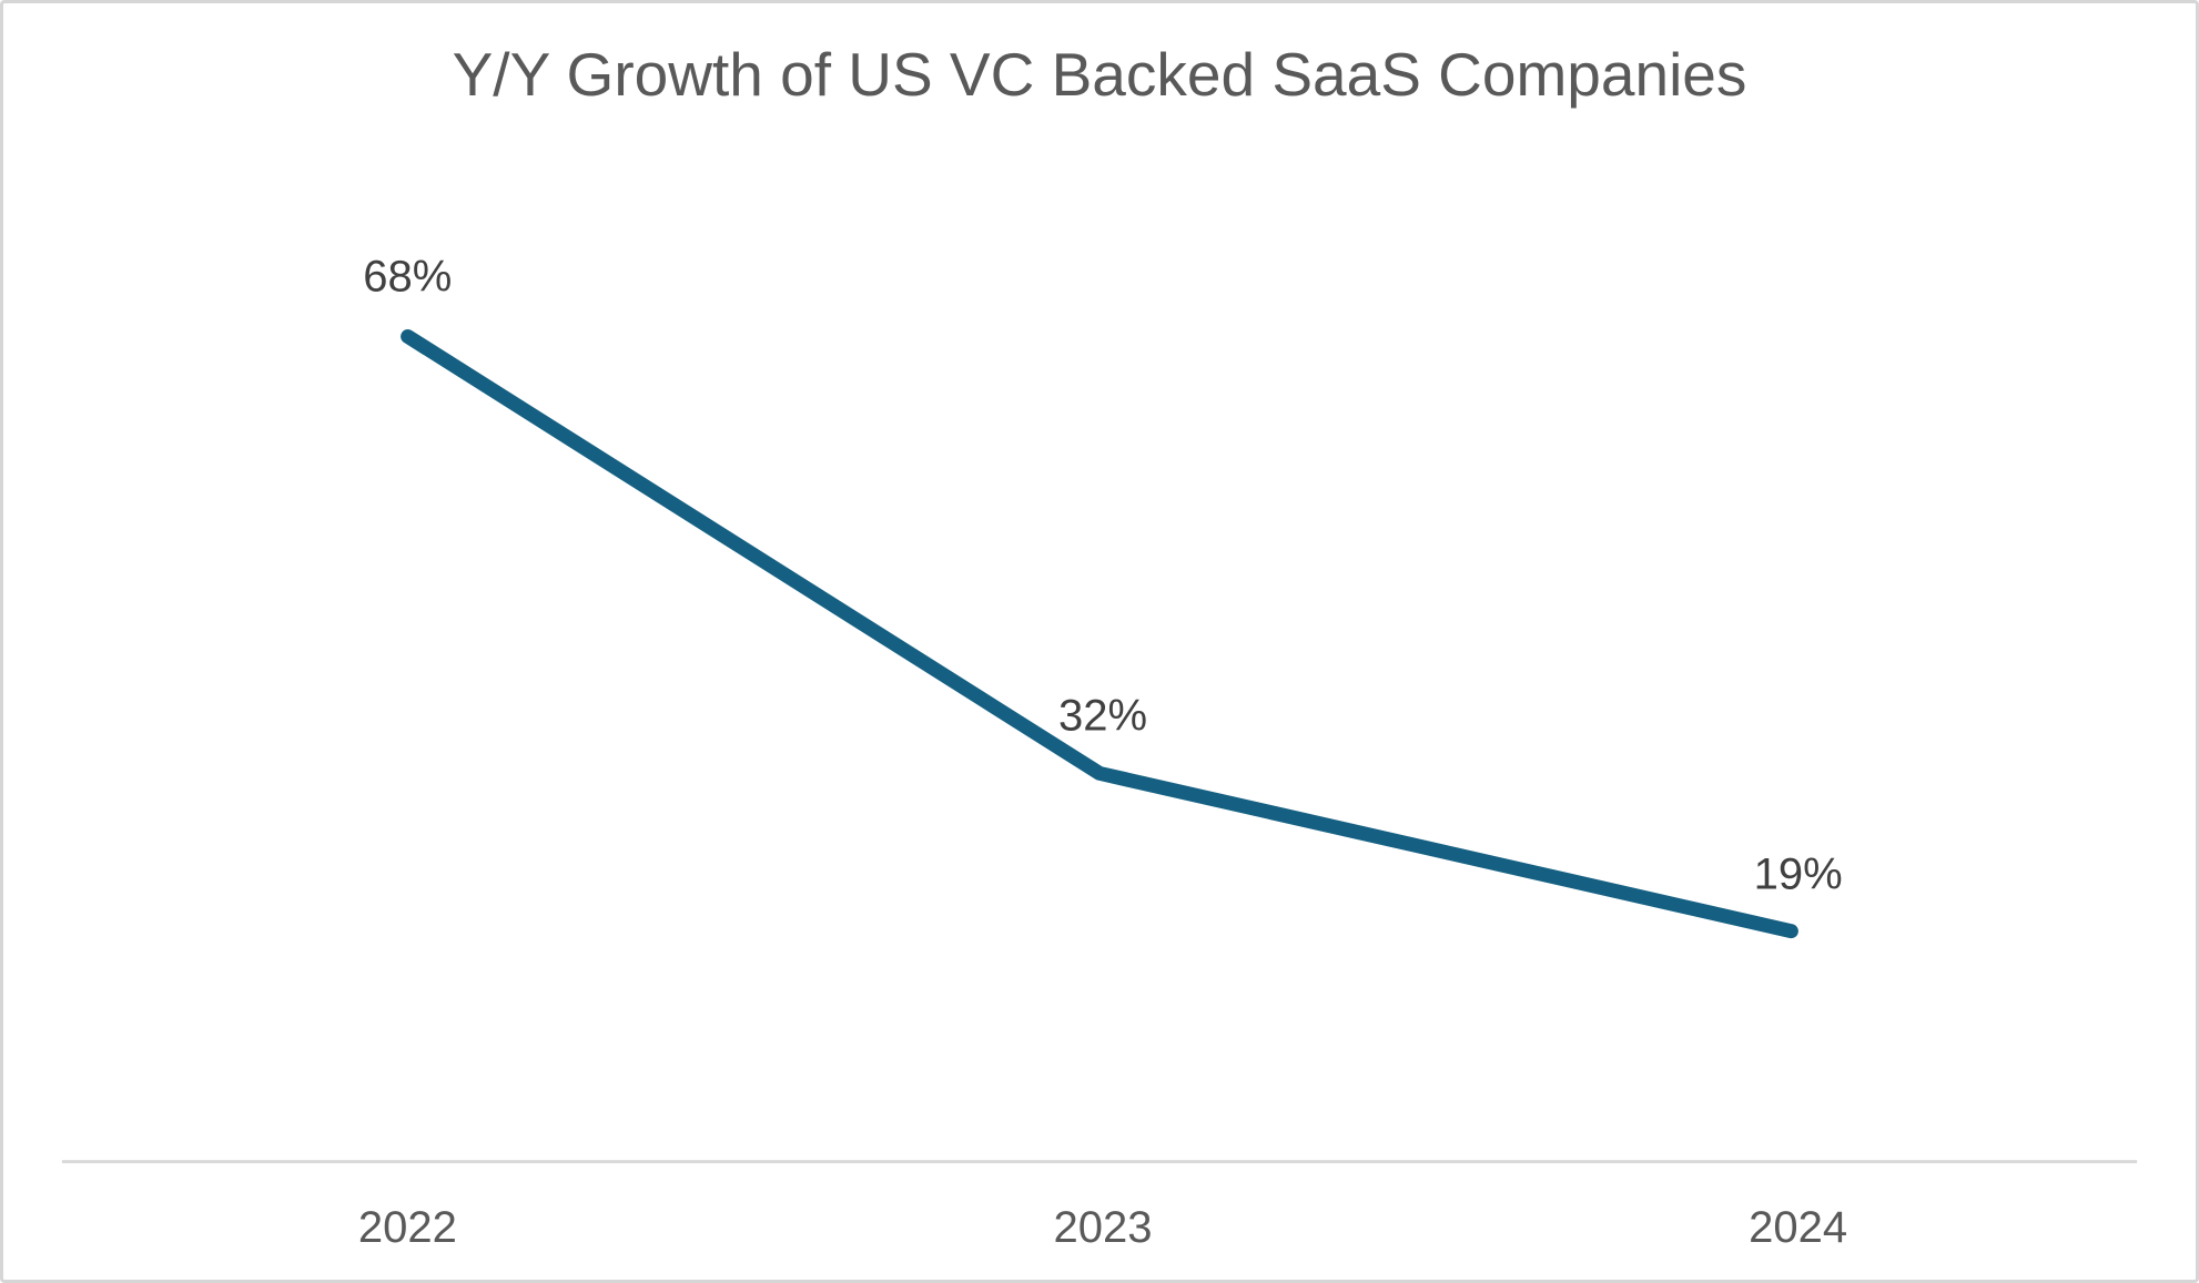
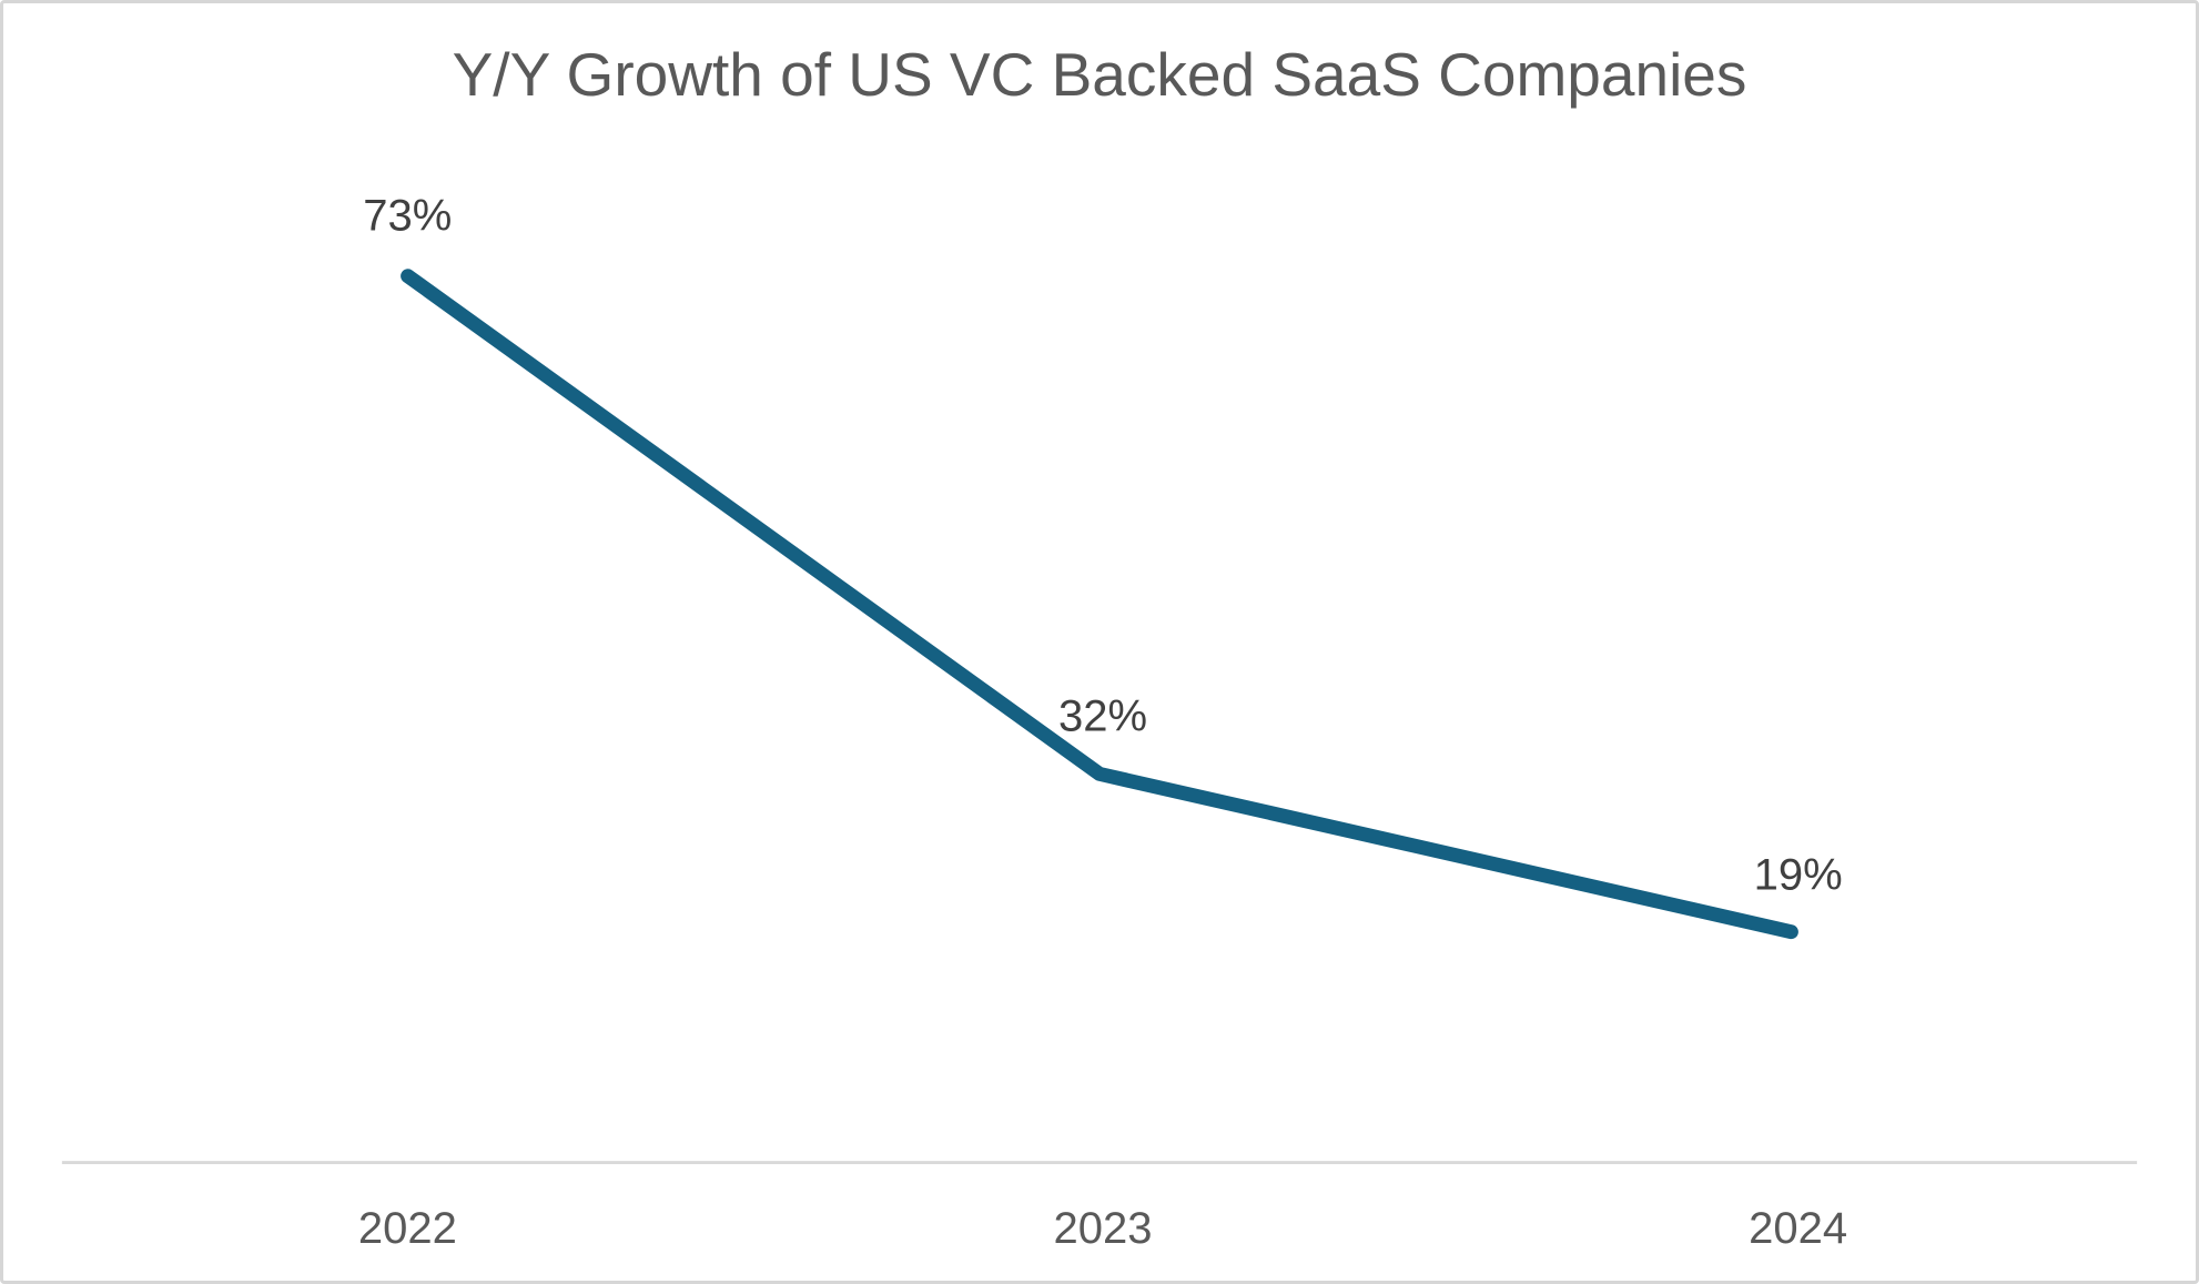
2022: 68% -> 73%
